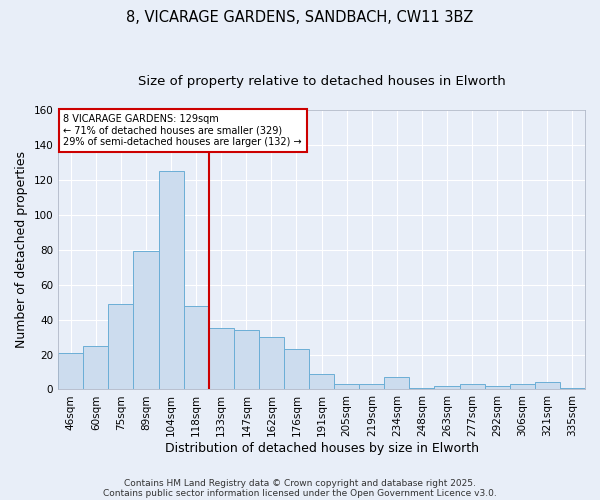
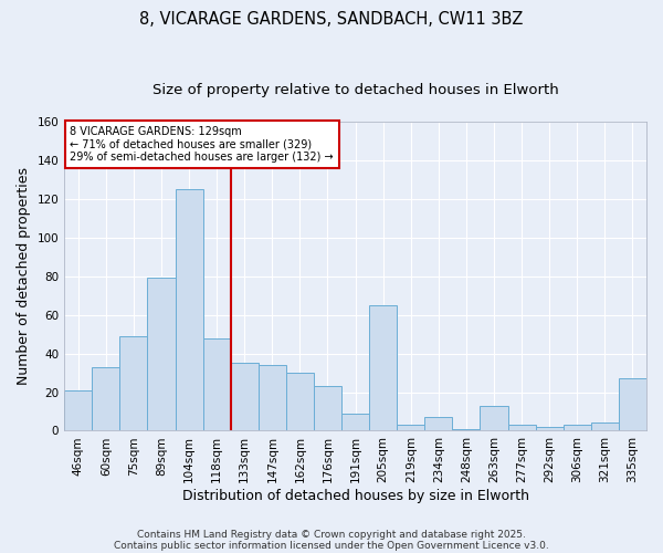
60sqm: 25 -> 33
205sqm: 3 -> 65
263sqm: 2 -> 13
335sqm: 1 -> 27
